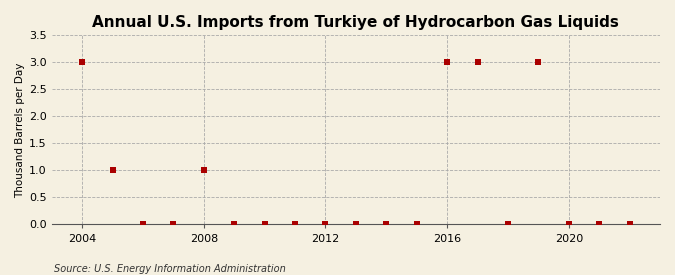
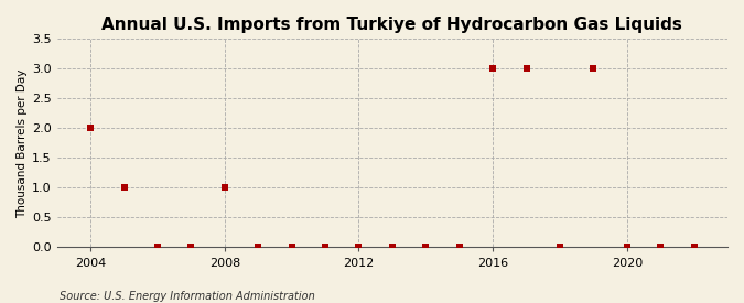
2004: 3 -> 2
